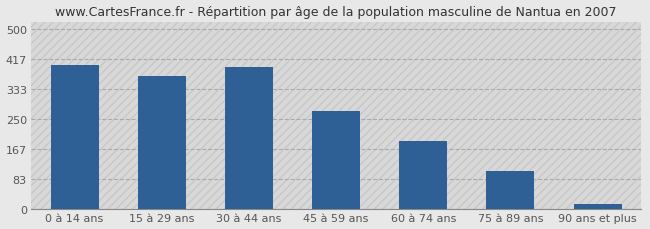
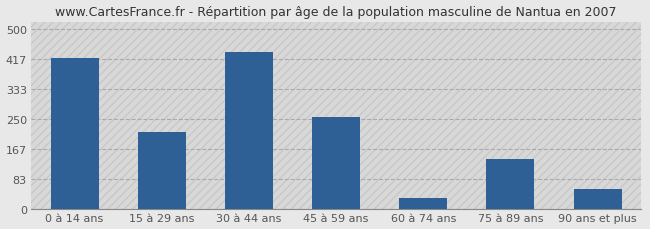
0 à 14 ans: 400 -> 420
15 à 29 ans: 370 -> 215
30 à 44 ans: 393 -> 435
45 à 59 ans: 272 -> 255
60 à 74 ans: 190 -> 30
75 à 89 ans: 107 -> 140
90 ans et plus: 15 -> 55
